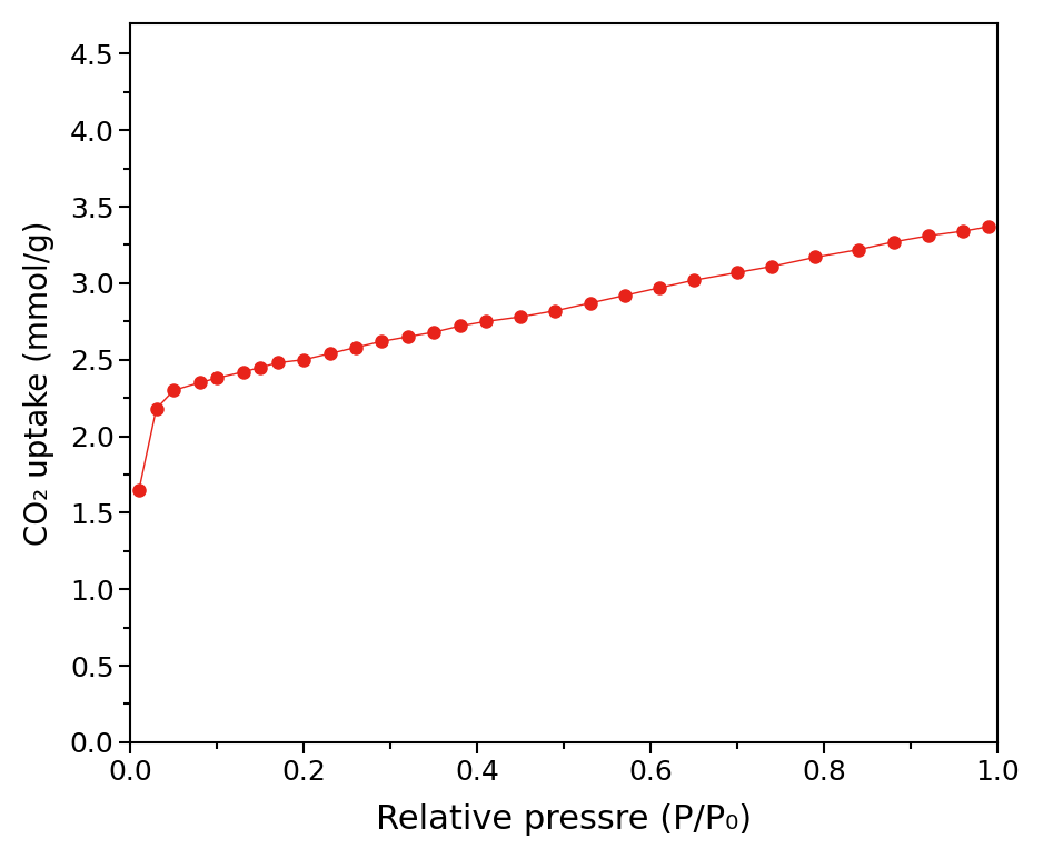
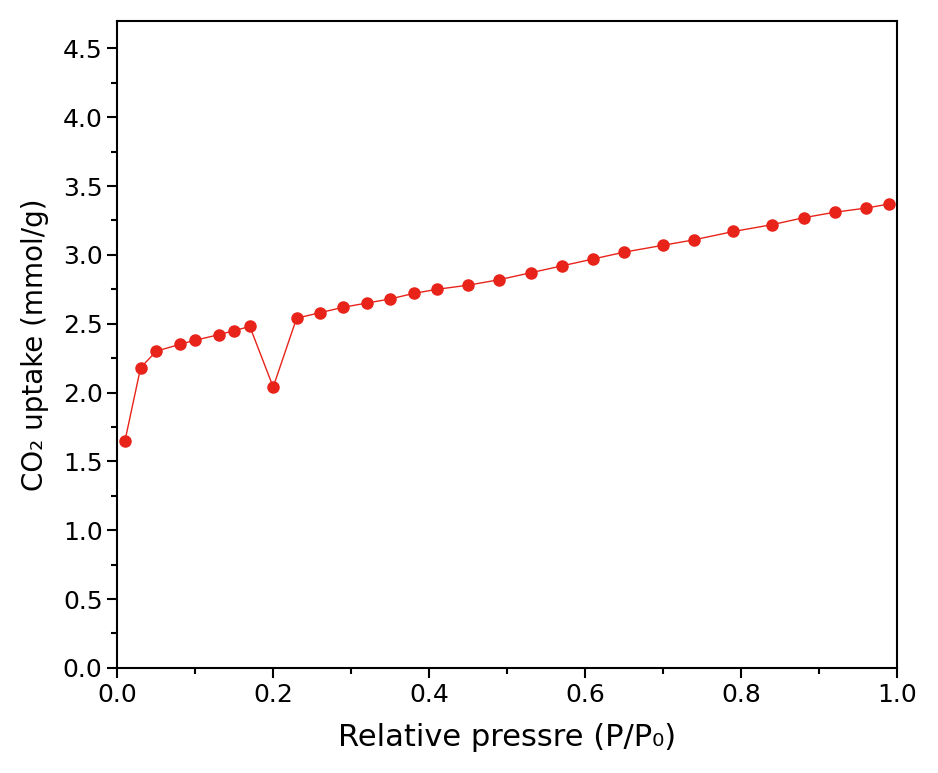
0.2: 2.50 -> 2.04
